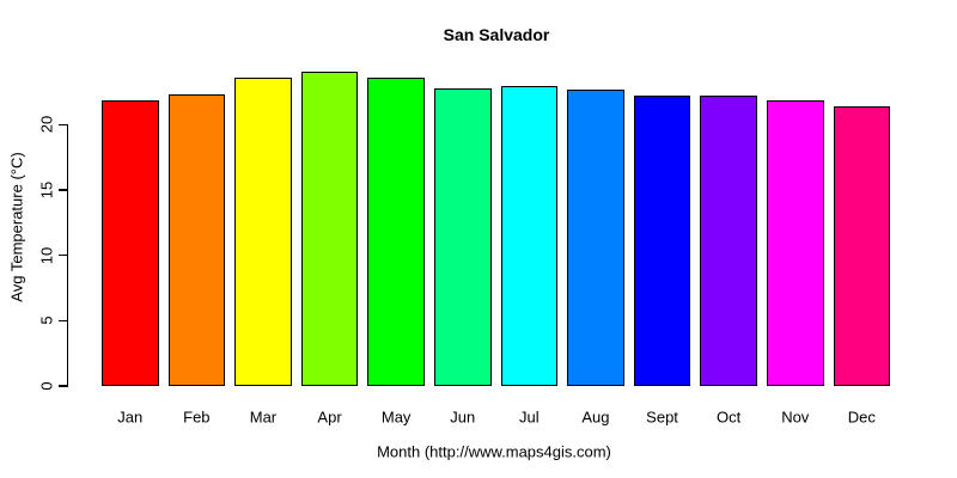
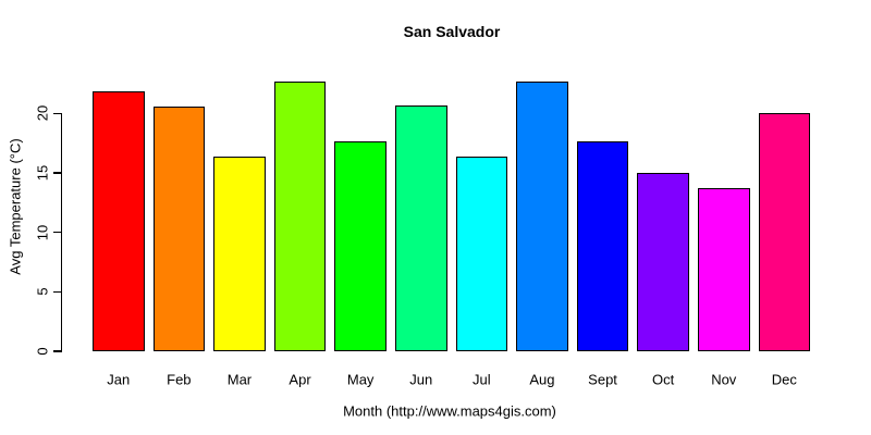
Feb: 22.3 -> 20.6
Mar: 23.6 -> 16.4
Apr: 24.1 -> 22.7
May: 23.6 -> 17.7
Jun: 22.8 -> 20.7
Jul: 23.0 -> 16.4
Sept: 22.2 -> 17.7
Oct: 22.2 -> 15.0
Nov: 21.9 -> 13.7
Dec: 21.4 -> 20.0
